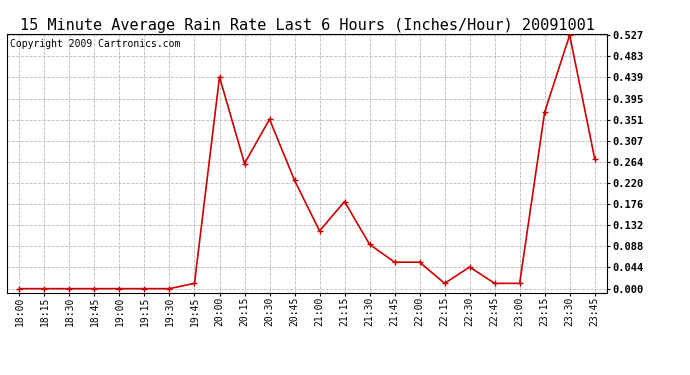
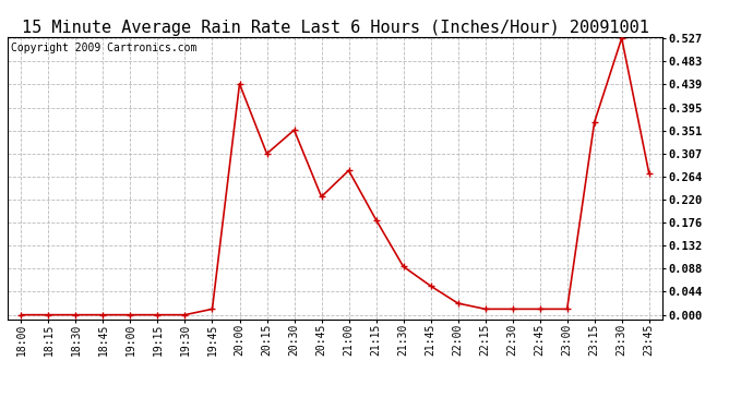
20:15: 0.260 -> 0.307
21:00: 0.120 -> 0.275
22:00: 0.055 -> 0.022
22:30: 0.045 -> 0.011
